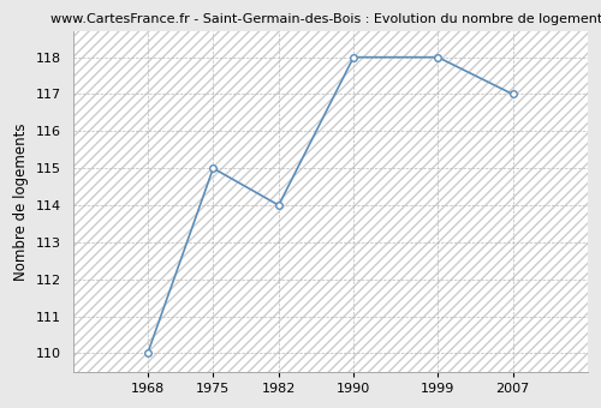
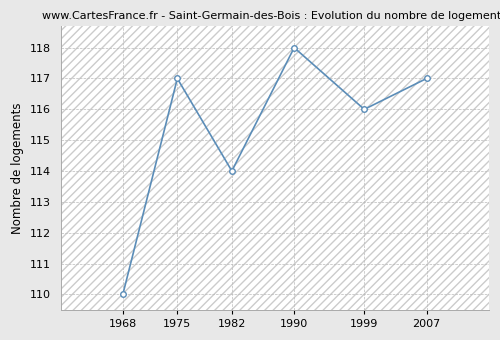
1975: 115 -> 117
1999: 118 -> 116
